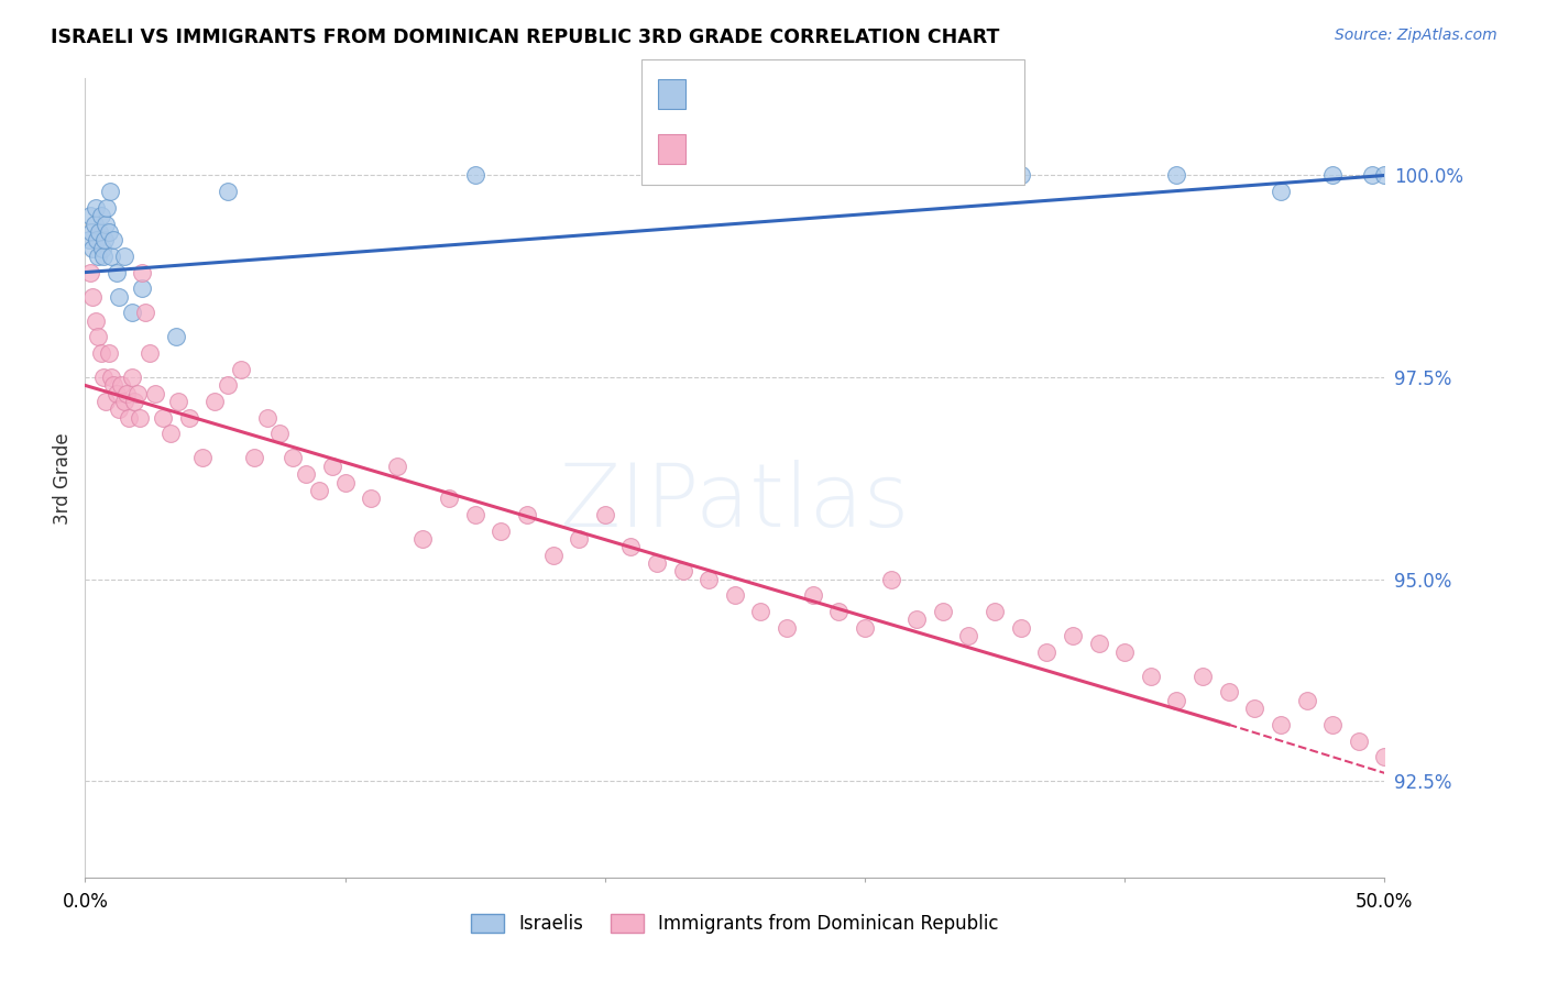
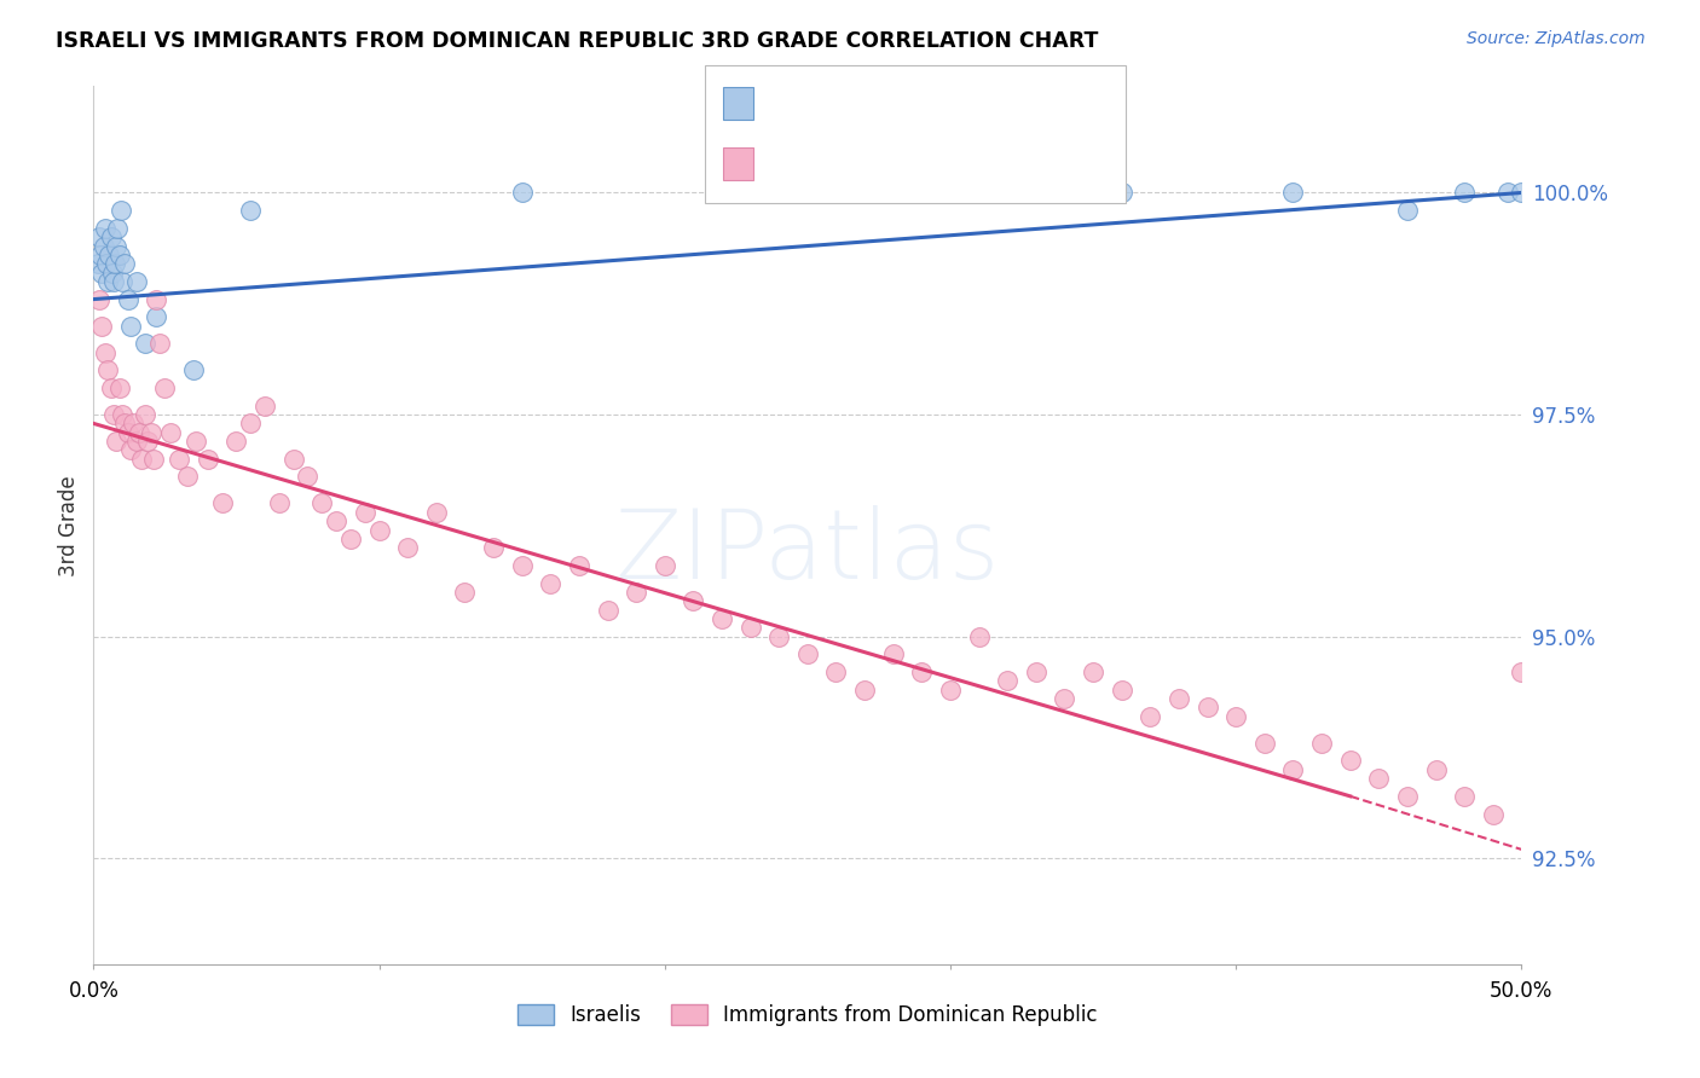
Immigrants from Dominican Republic/50.0%: 92.8% -> 94.6%
